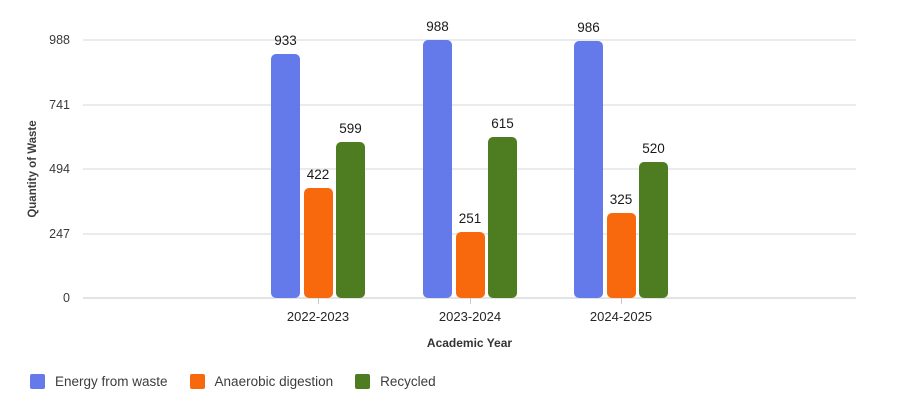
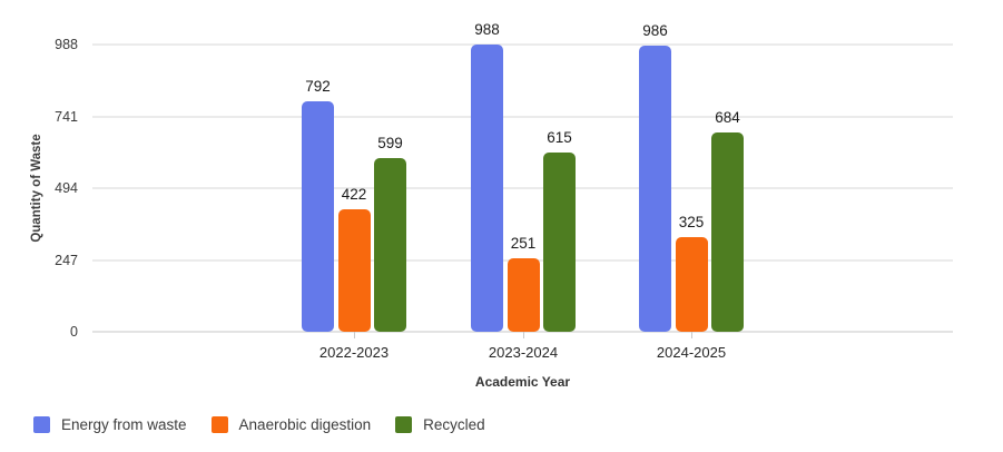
Energy from waste/2022-2023: 933 -> 792
Recycled/2024-2025: 520 -> 684
